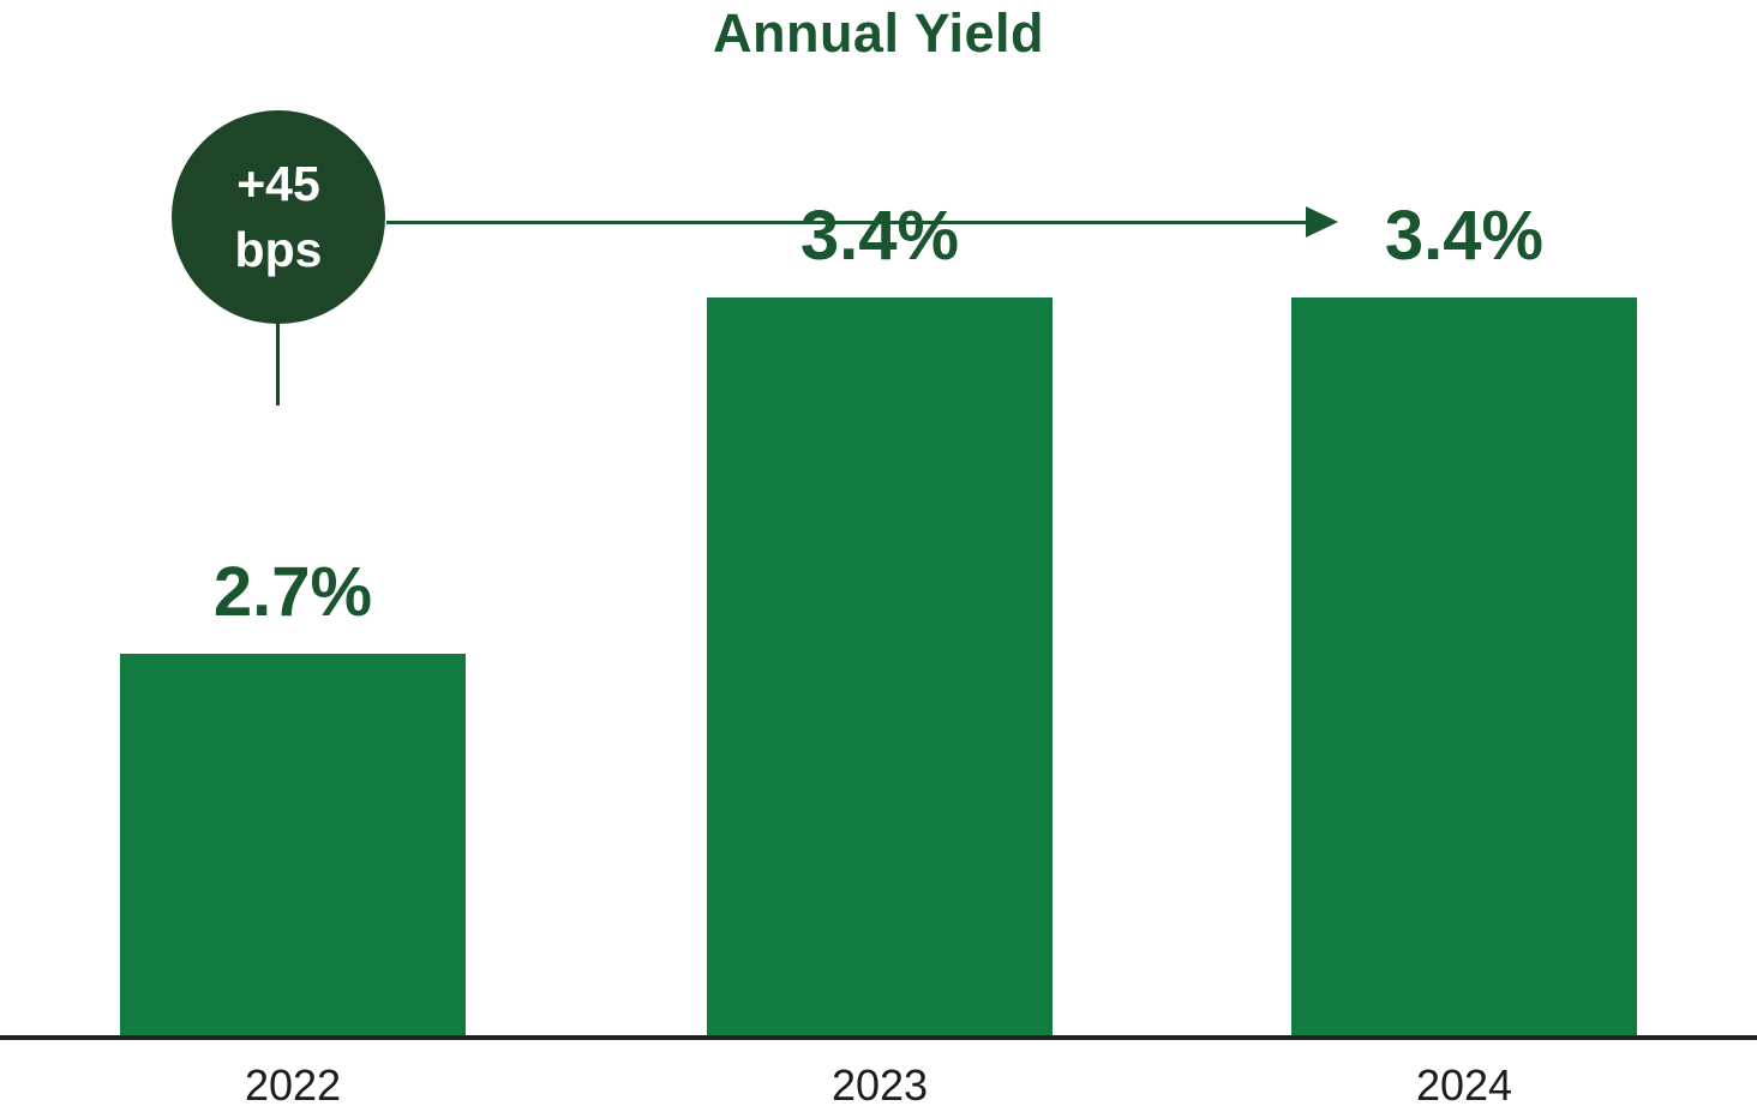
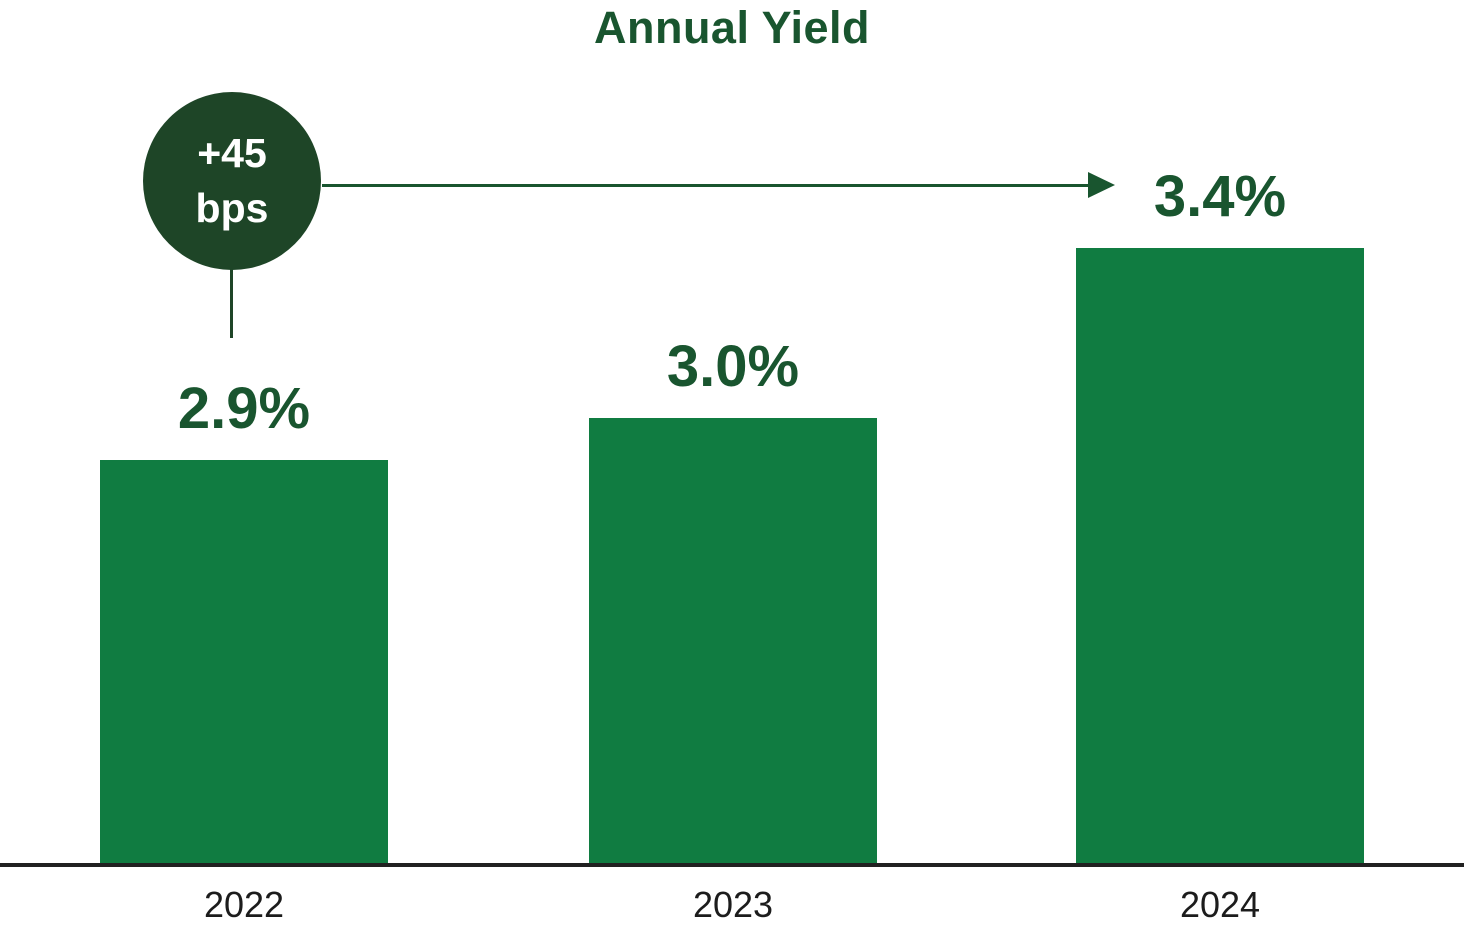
2022: 2.7% -> 2.9%
2023: 3.4% -> 3.0%
